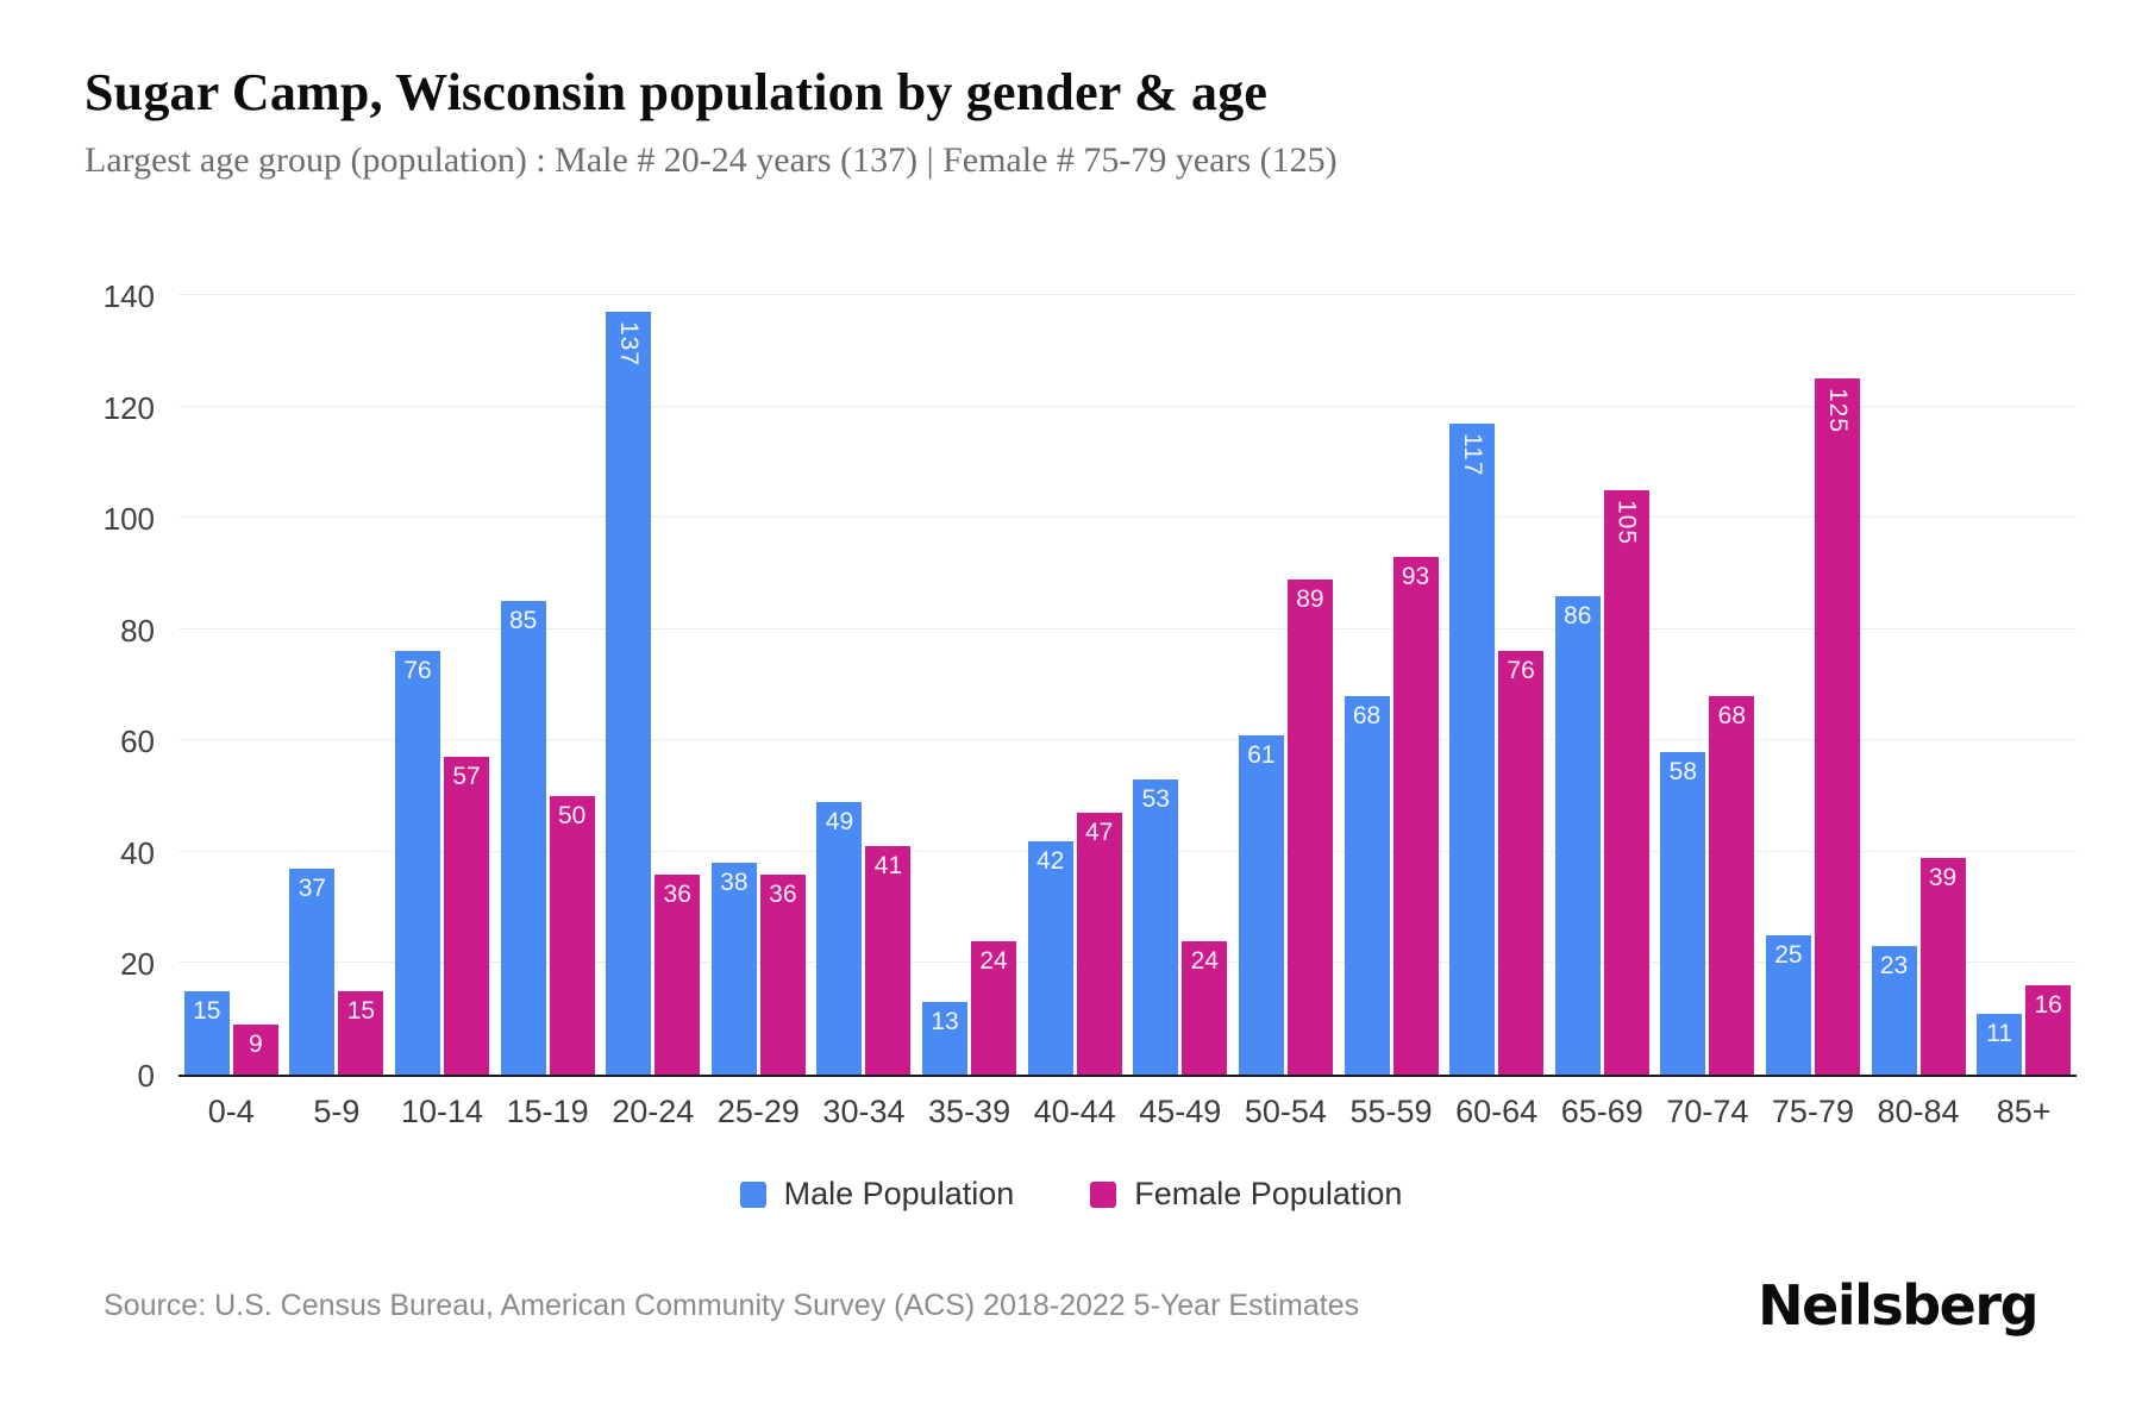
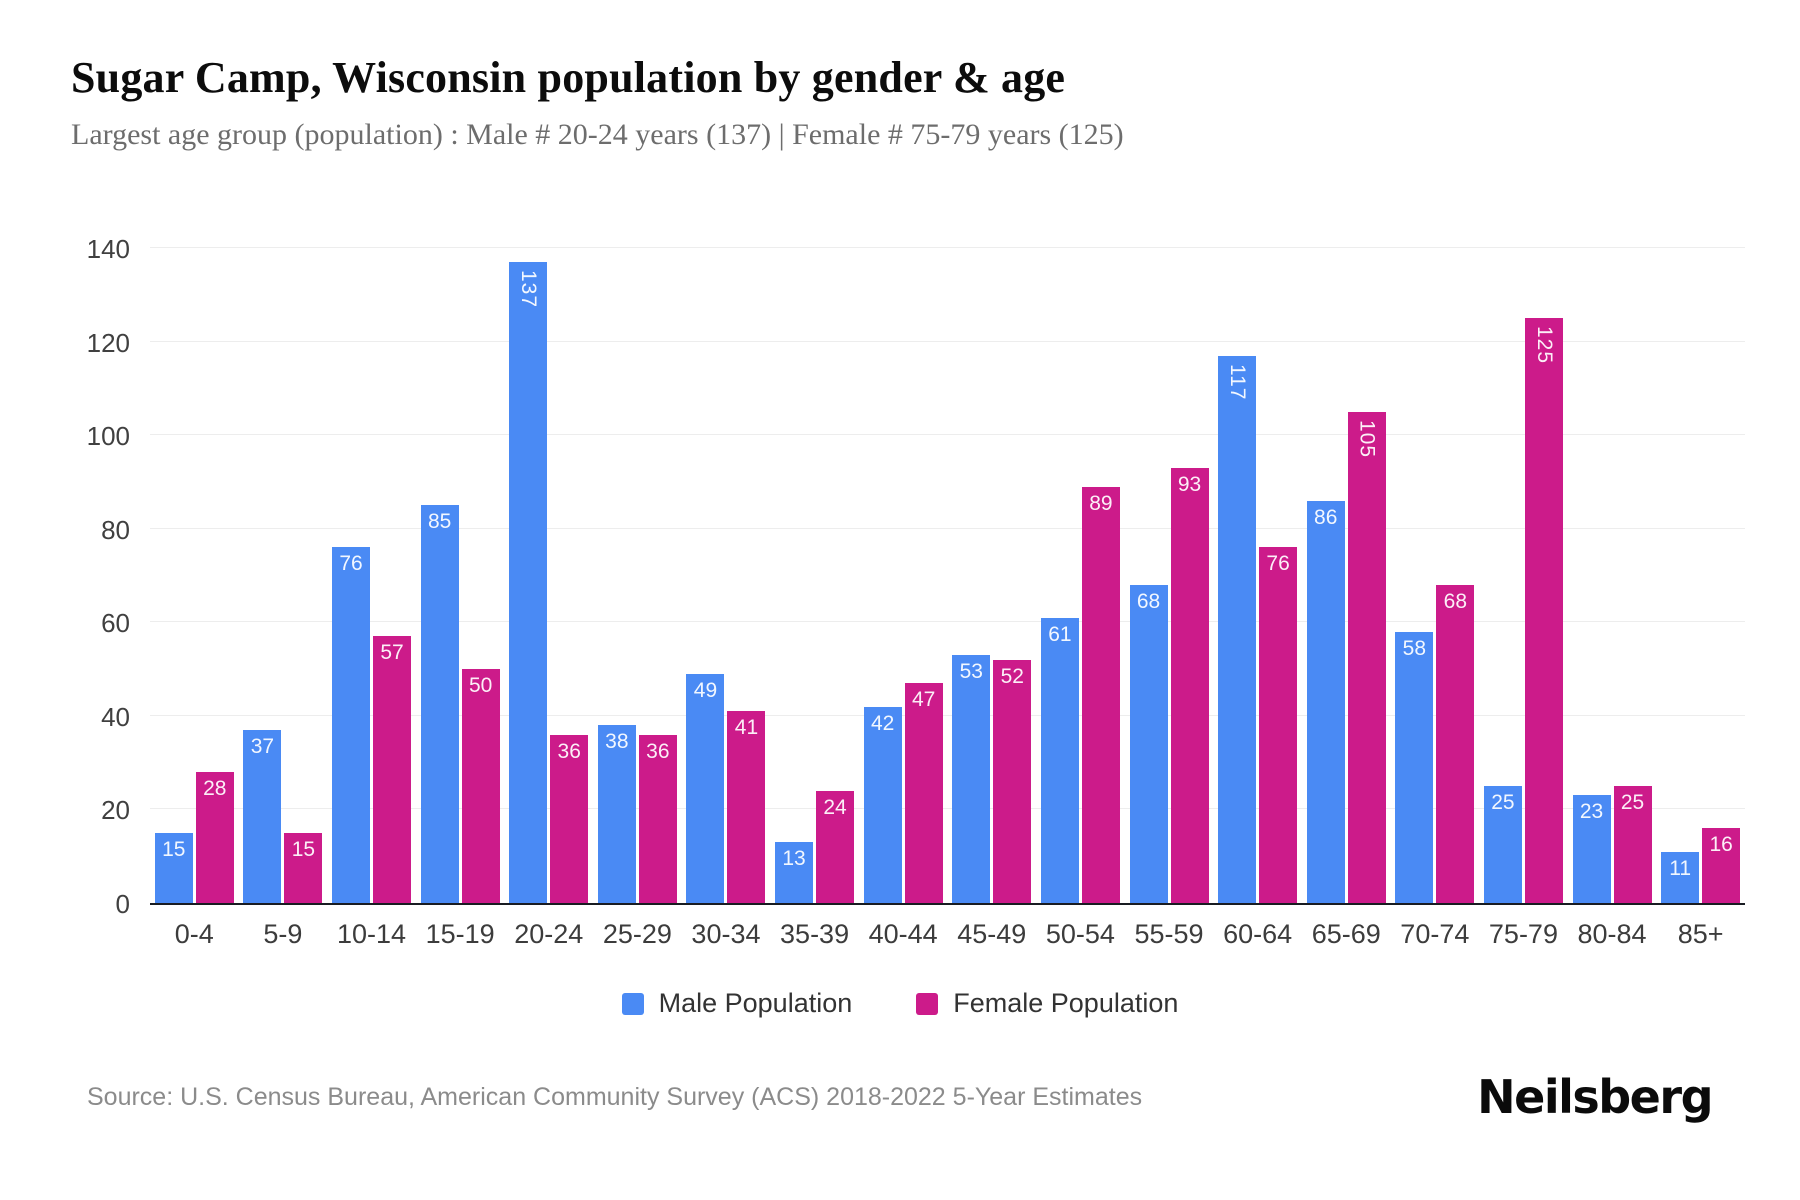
Female Population/0-4: 9 -> 28
Female Population/45-49: 24 -> 52
Female Population/80-84: 39 -> 25
